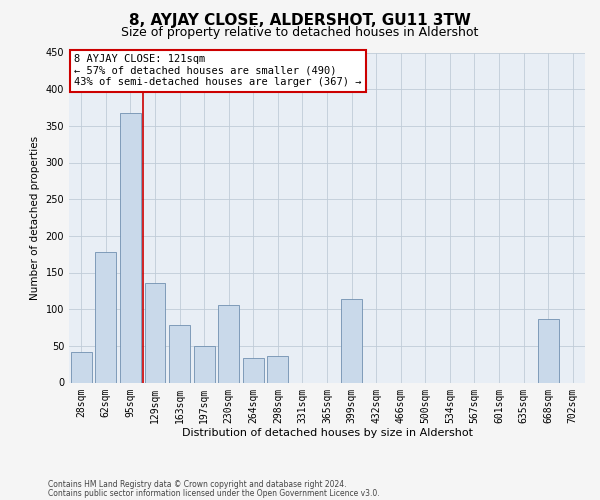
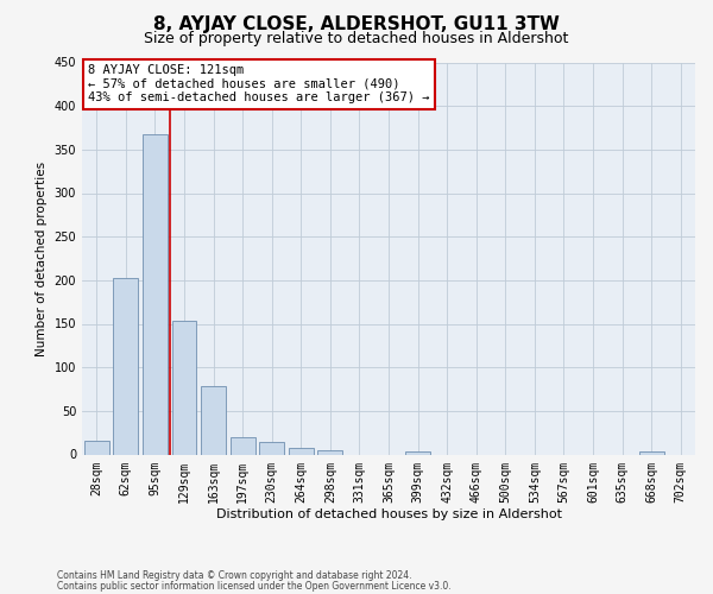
28sqm: 42 -> 16
62sqm: 178 -> 202
129sqm: 136 -> 153
197sqm: 50 -> 20
230sqm: 106 -> 14
264sqm: 34 -> 7
298sqm: 36 -> 5
399sqm: 114 -> 4
668sqm: 86 -> 4
